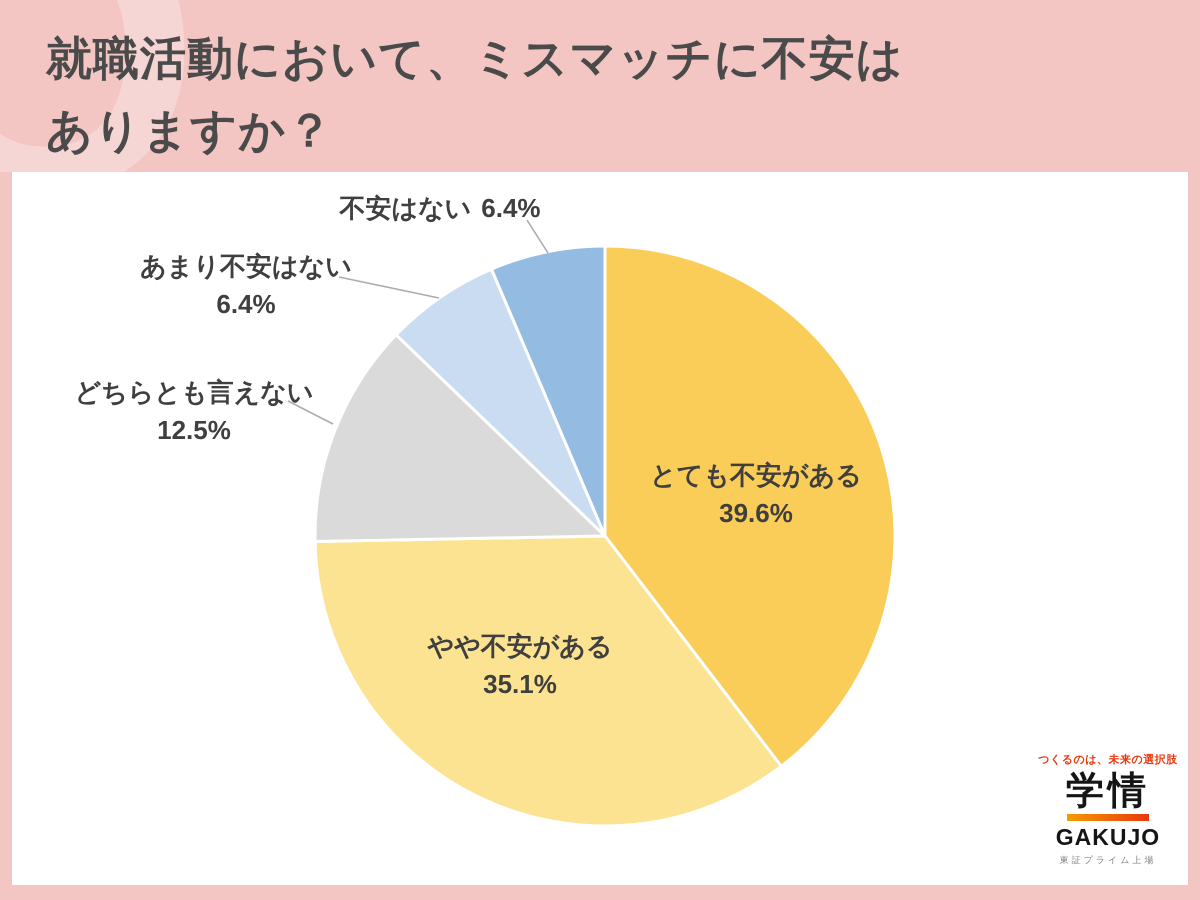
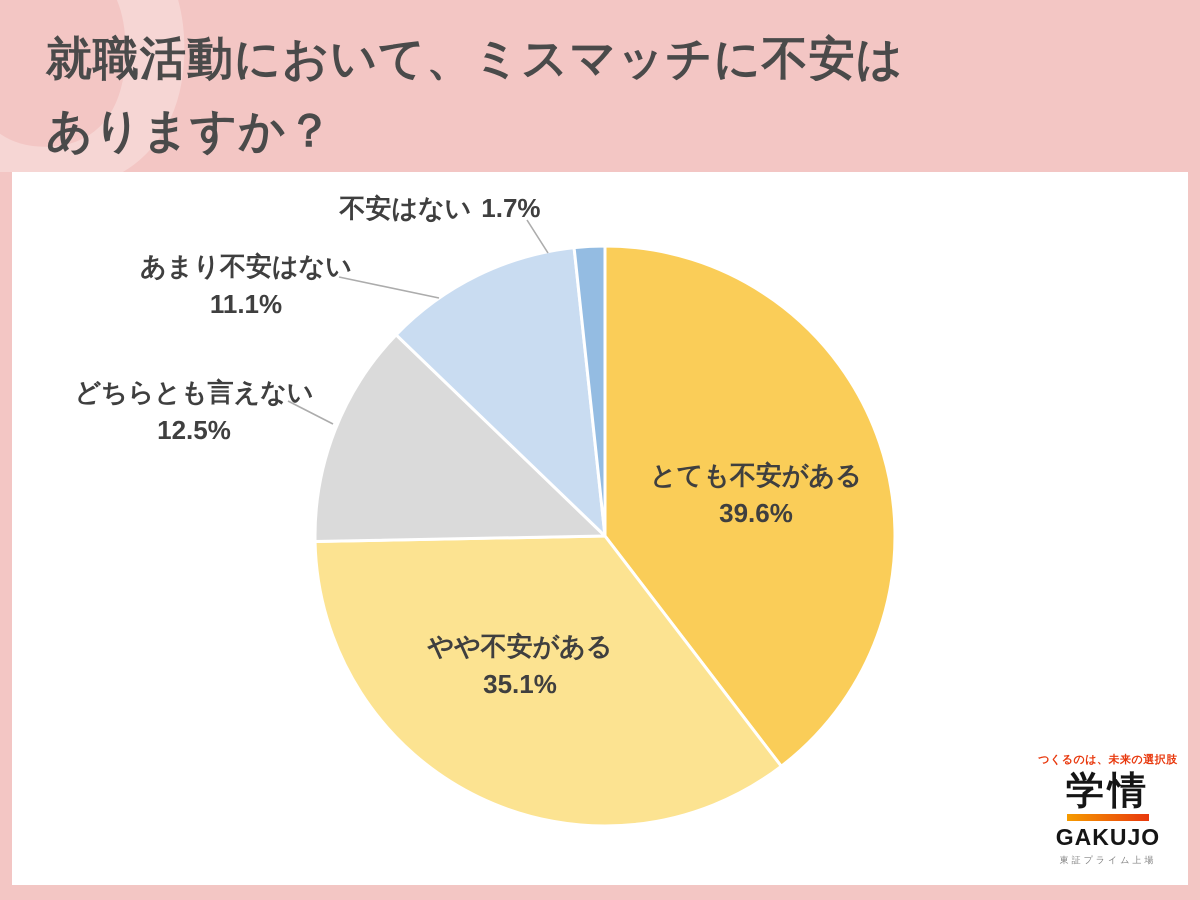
あまり不安はない: 6.4% -> 11.1%
不安はない: 6.4% -> 1.7%
